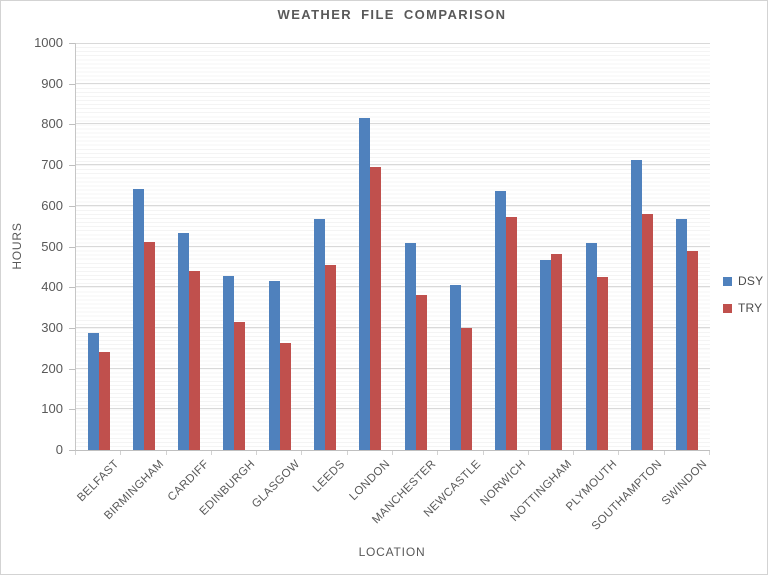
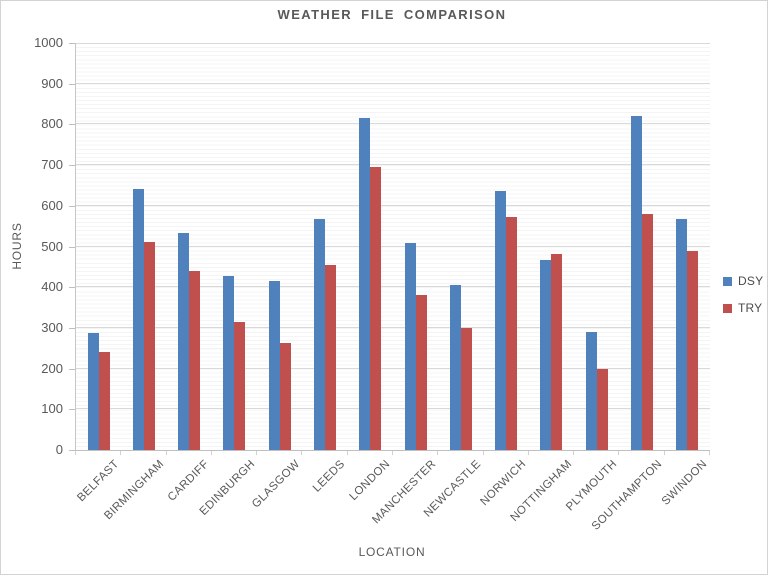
DSY/PLYMOUTH: 510 -> 290
TRY/PLYMOUTH: 430 -> 200
DSY/SOUTHAMPTON: 710 -> 820
